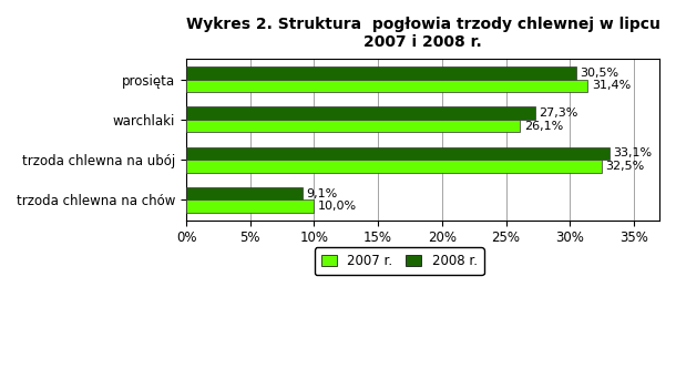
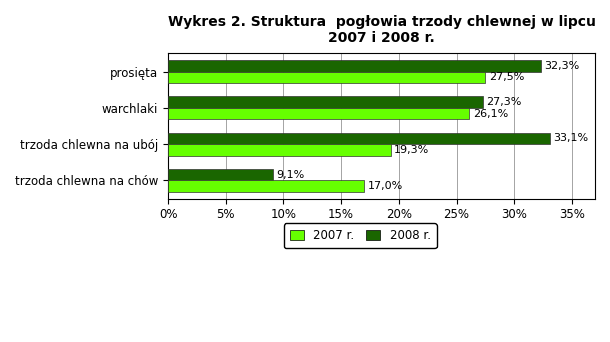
2008 r./prosięta: 30,5% -> 32,3%
2007 r./prosięta: 31,4% -> 27,5%
2007 r./trzoda chlewna na ubój: 32,5% -> 19,3%
2007 r./trzoda chlewna na chów: 10,0% -> 17,0%
